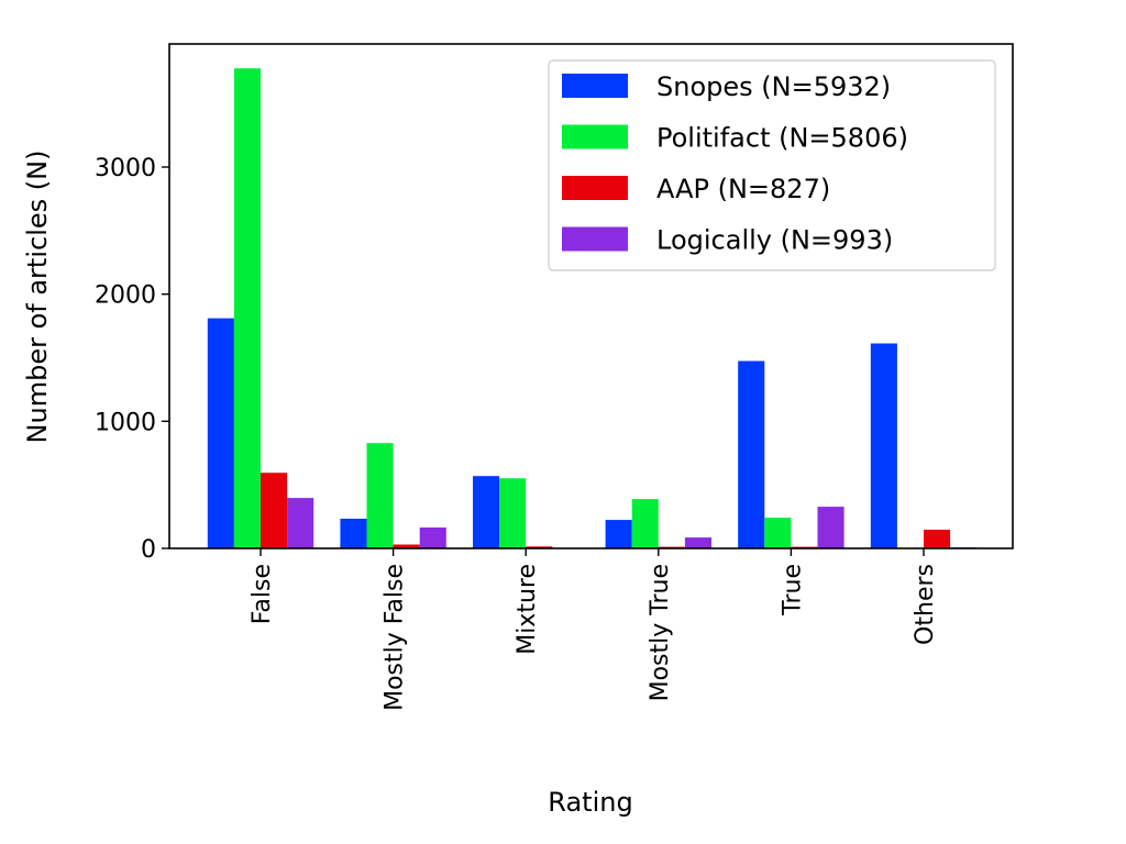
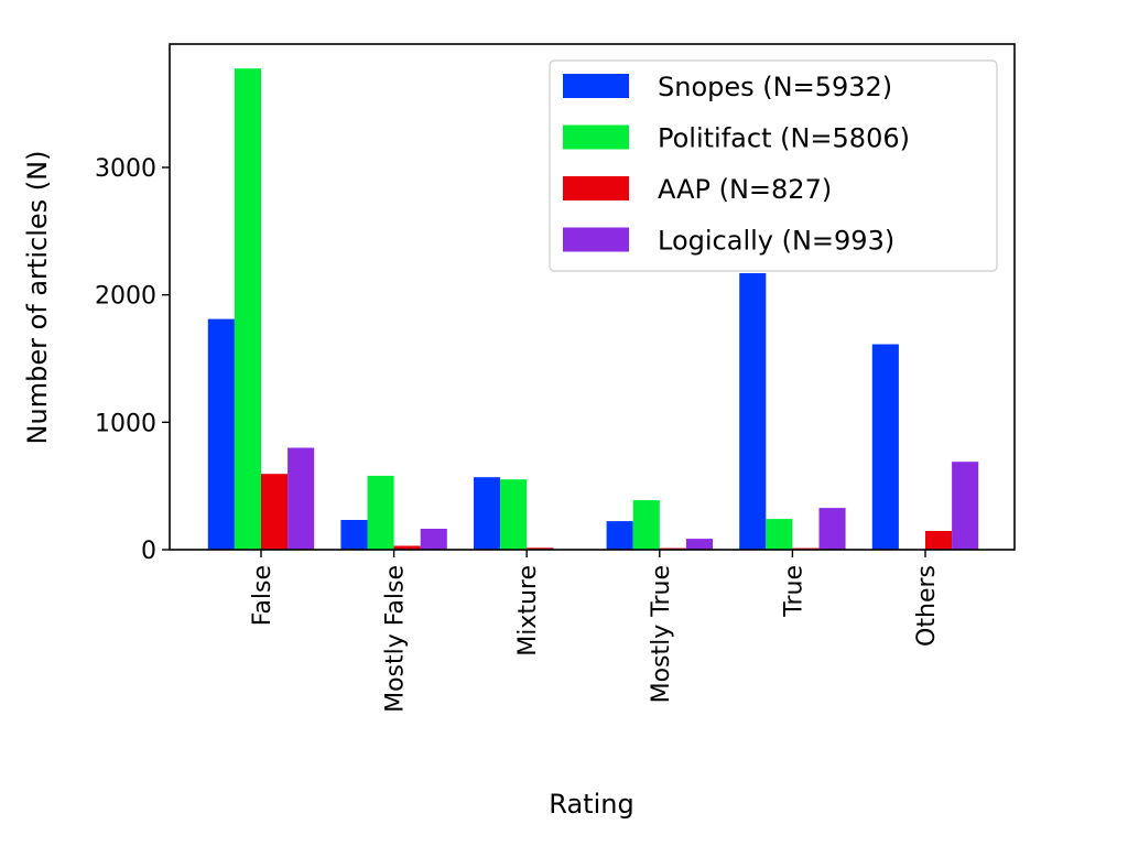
Logically (N=993)/False: 400 -> 800
Politifact (N=5806)/Mostly False: 830 -> 580
Snopes (N=5932)/True: 1470 -> 2170
Logically (N=993)/Others: 10 -> 690
